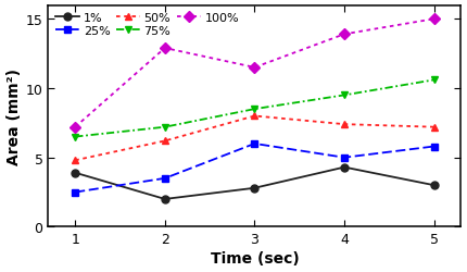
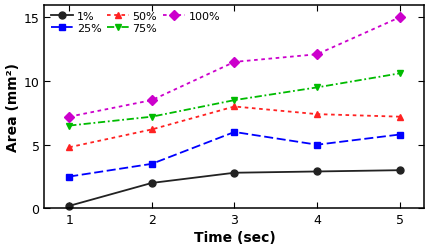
1%/1: 3.9 -> 0.2
100%/2: 12.9 -> 8.5
1%/4: 4.3 -> 2.9
100%/4: 13.9 -> 12.1
